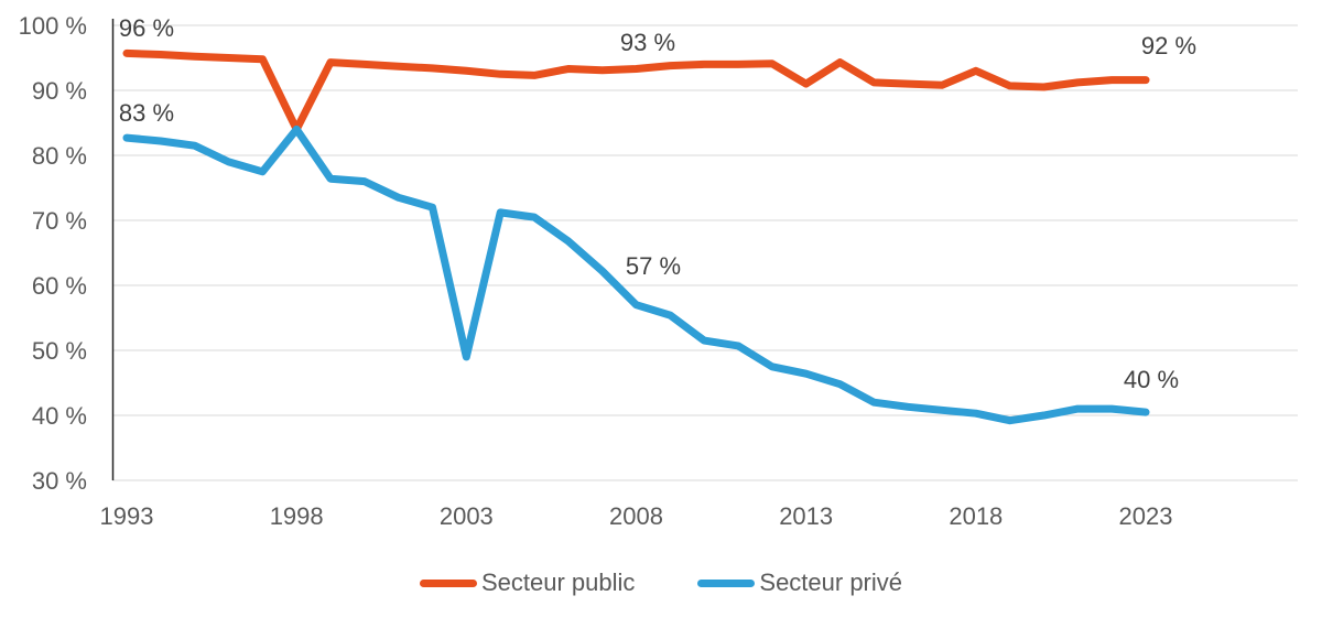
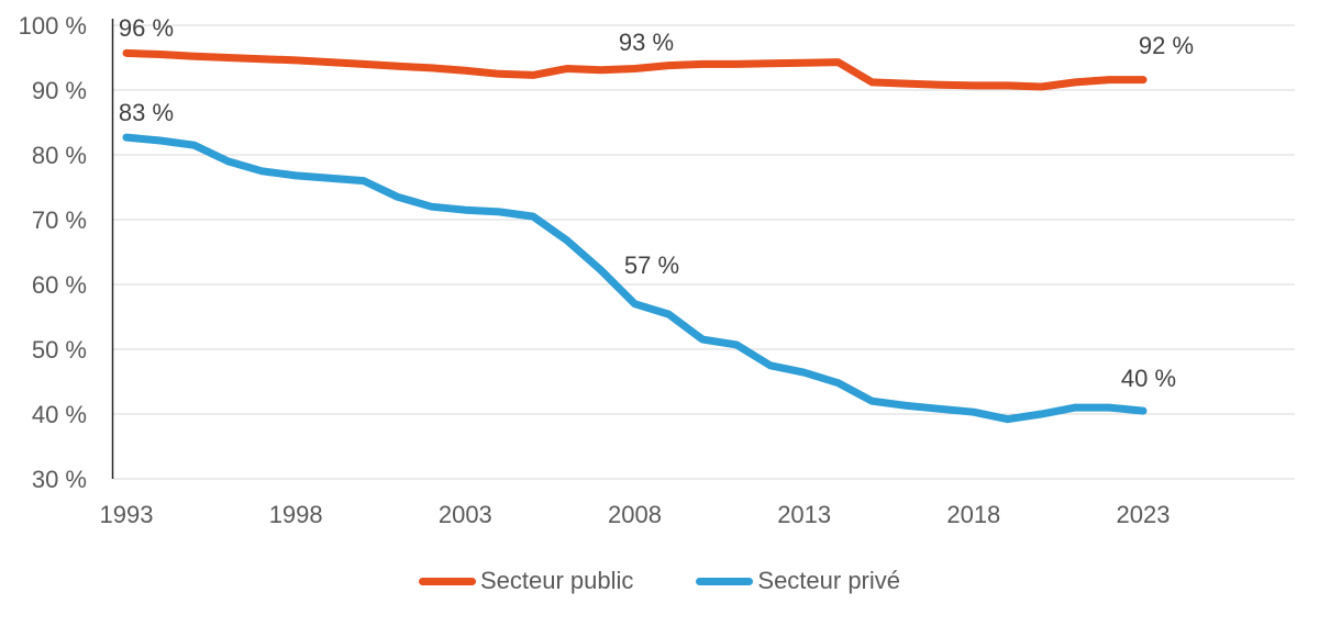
Secteur public/1998: 84% -> 95%
Secteur privé/1998: 84% -> 77%
Secteur privé/2003: 49% -> 72%
Secteur public/2013: 91% -> 94%
Secteur public/2018: 93% -> 91%
